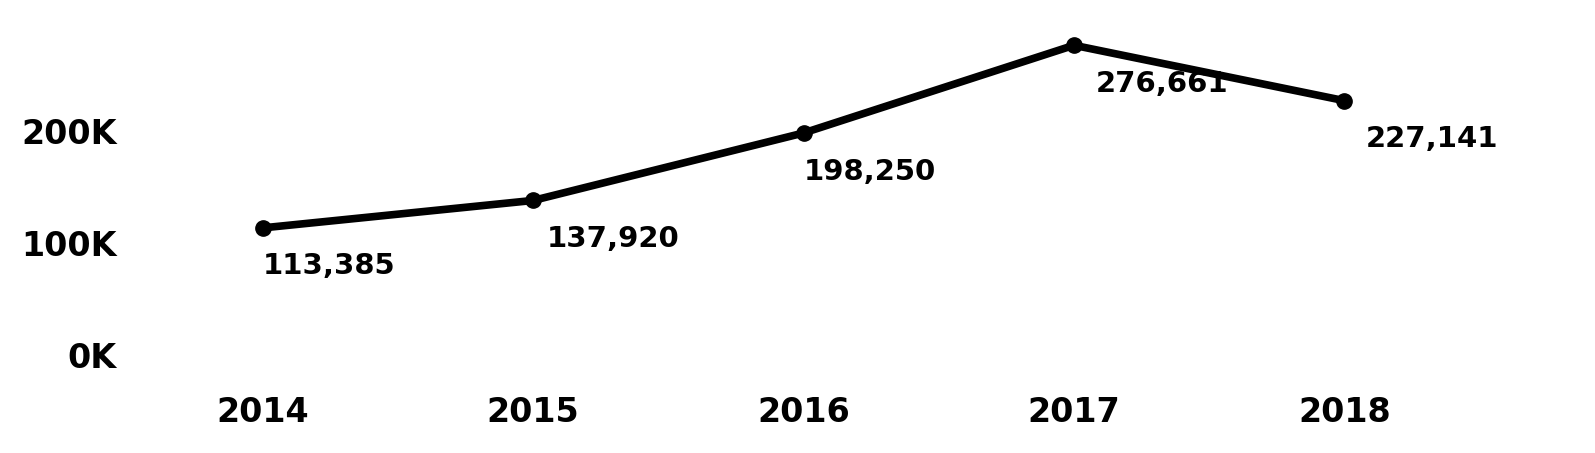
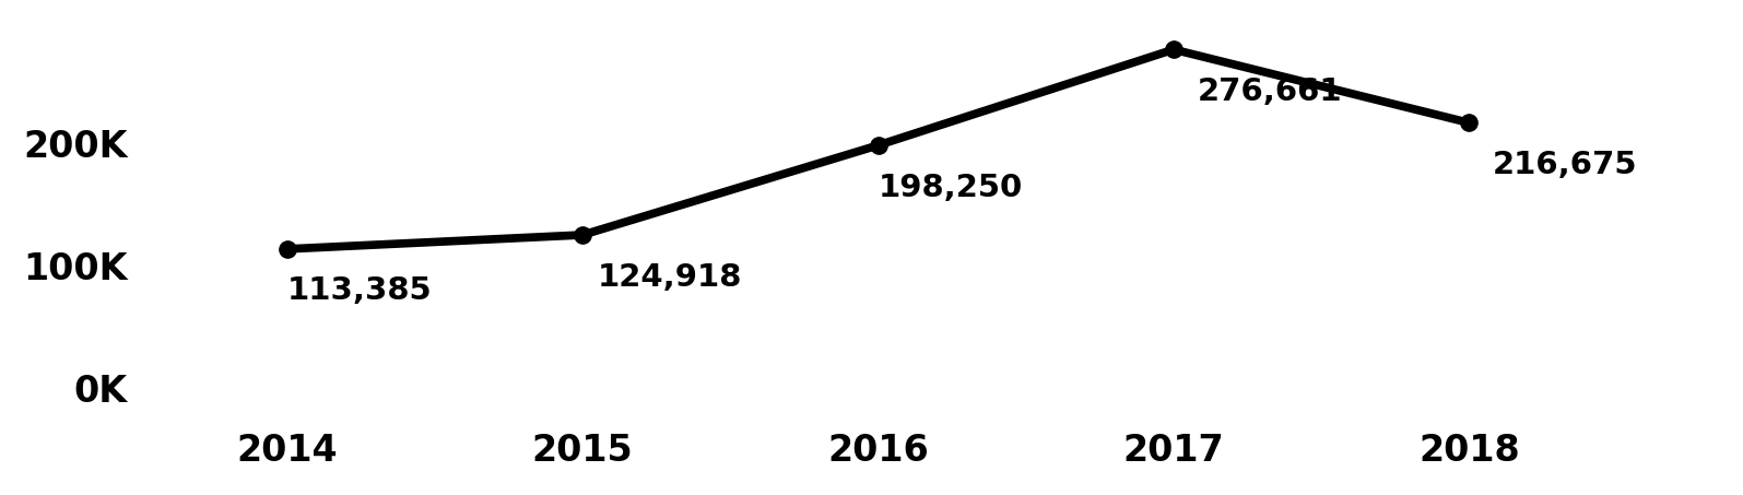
2015: 137,920 -> 124,918
2018: 227,141 -> 216,675
